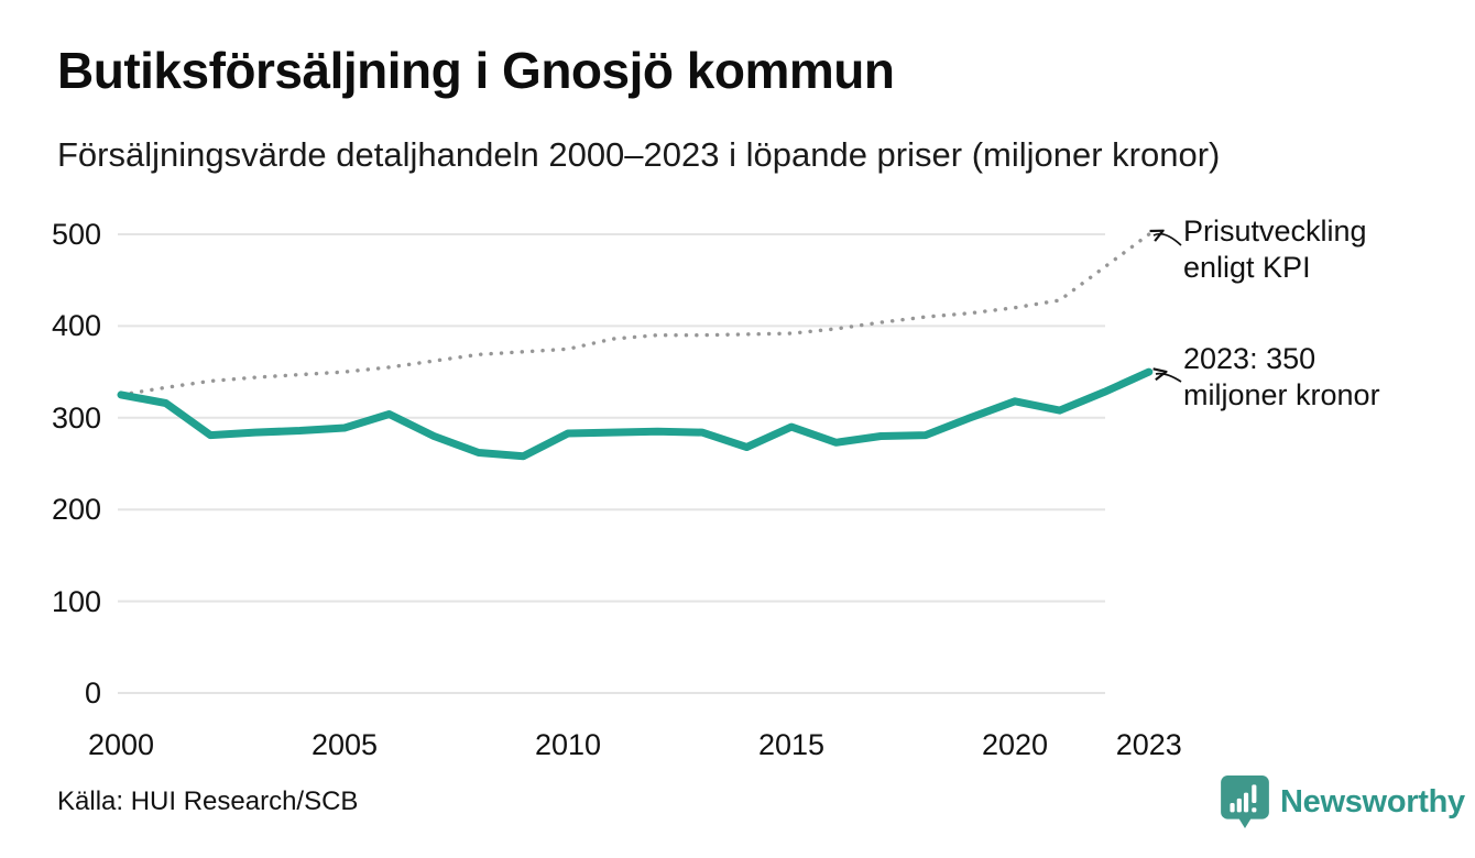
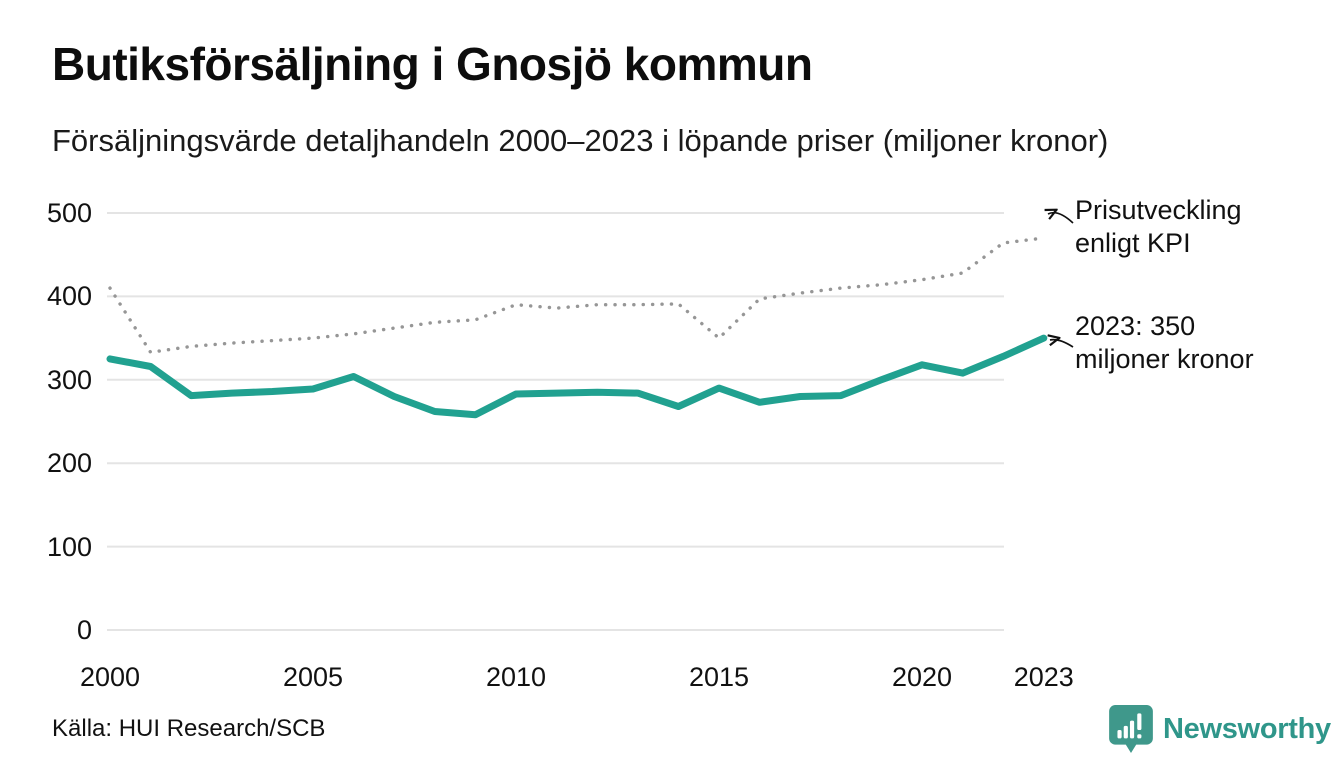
Prisutveckling enligt KPI/2000: 320 -> 410
Prisutveckling enligt KPI/2010: 380 -> 390
Prisutveckling enligt KPI/2015: 390 -> 350
Prisutveckling enligt KPI/2023: 500 -> 470
